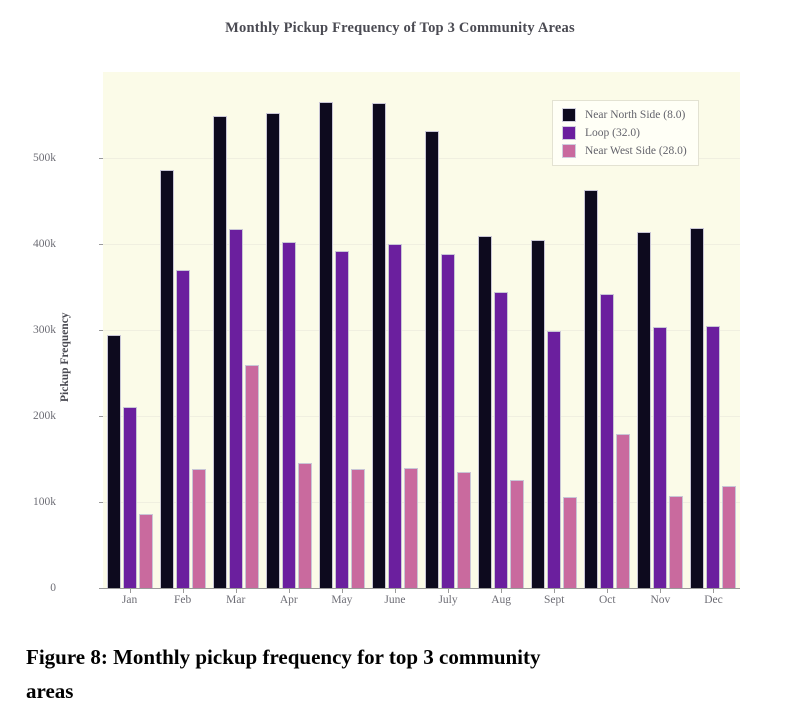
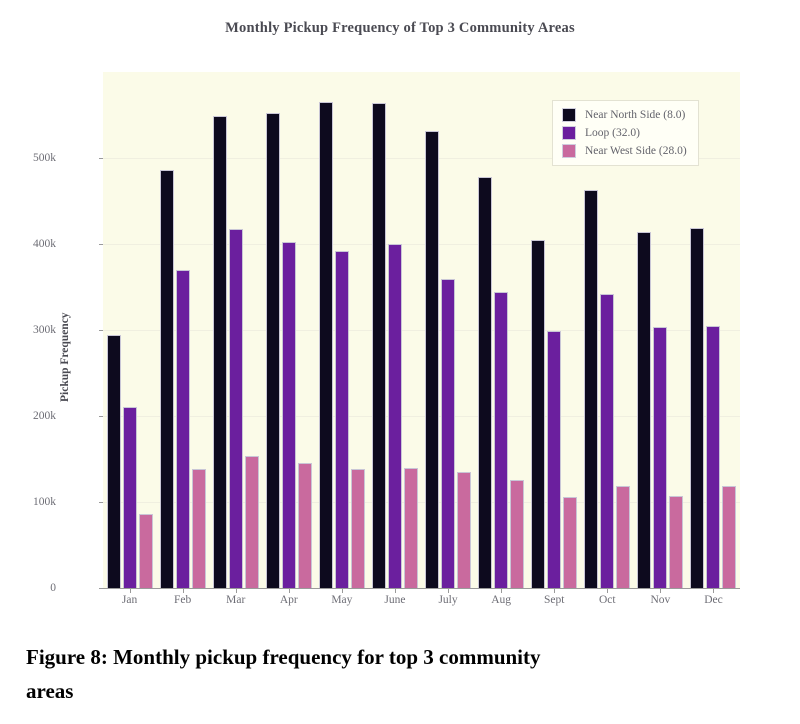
Near West Side (28.0)/Mar: 260k -> 160k
Loop (32.0)/July: 390k -> 360k
Near North Side (8.0)/Aug: 410k -> 480k
Near West Side (28.0)/Oct: 180k -> 120k
